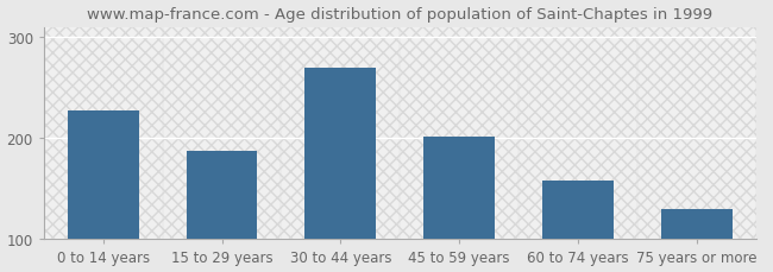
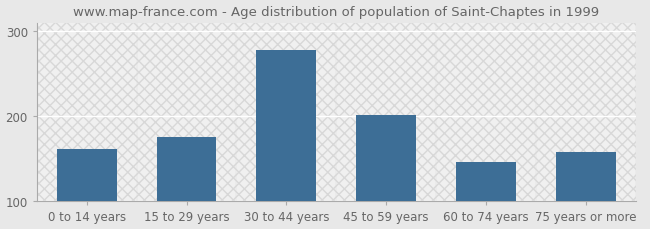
0 to 14 years: 228 -> 162
15 to 29 years: 187 -> 176
30 to 44 years: 270 -> 278
60 to 74 years: 158 -> 146
75 years or more: 130 -> 158
